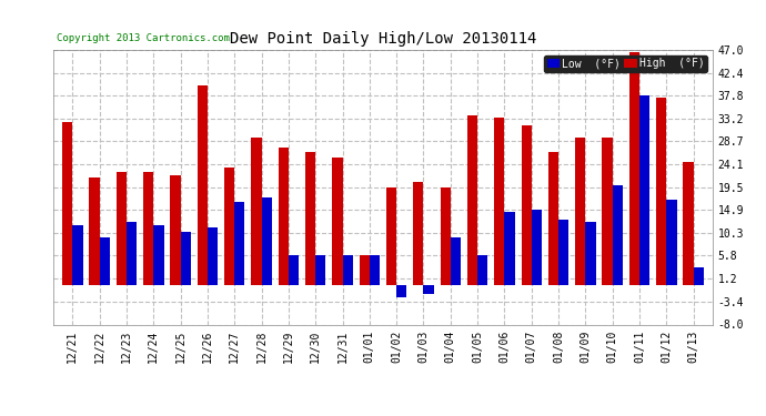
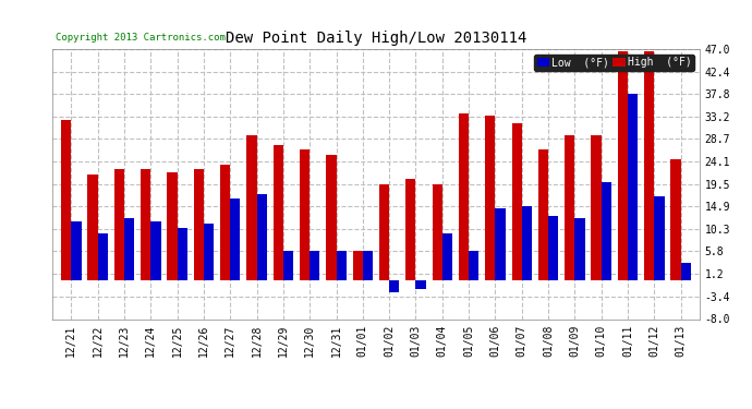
High (°F)/12/26: 40.0 -> 22.5
High (°F)/01/12: 37.5 -> 46.5
